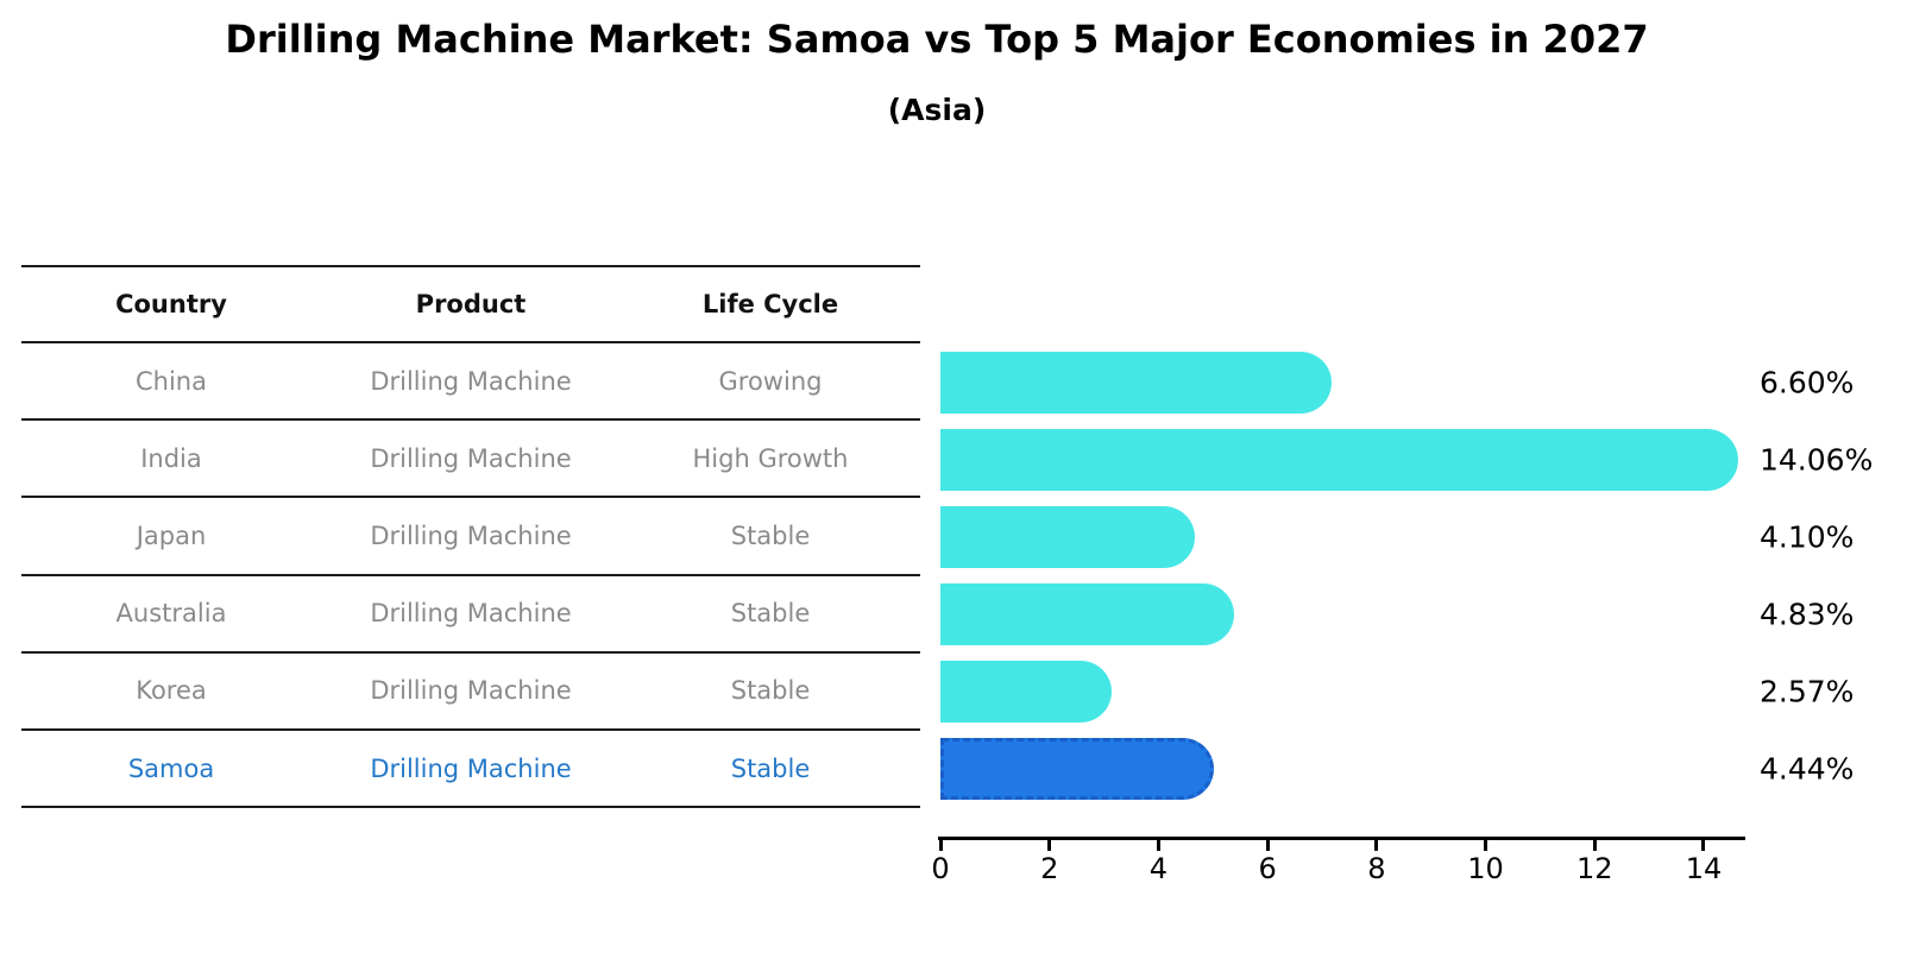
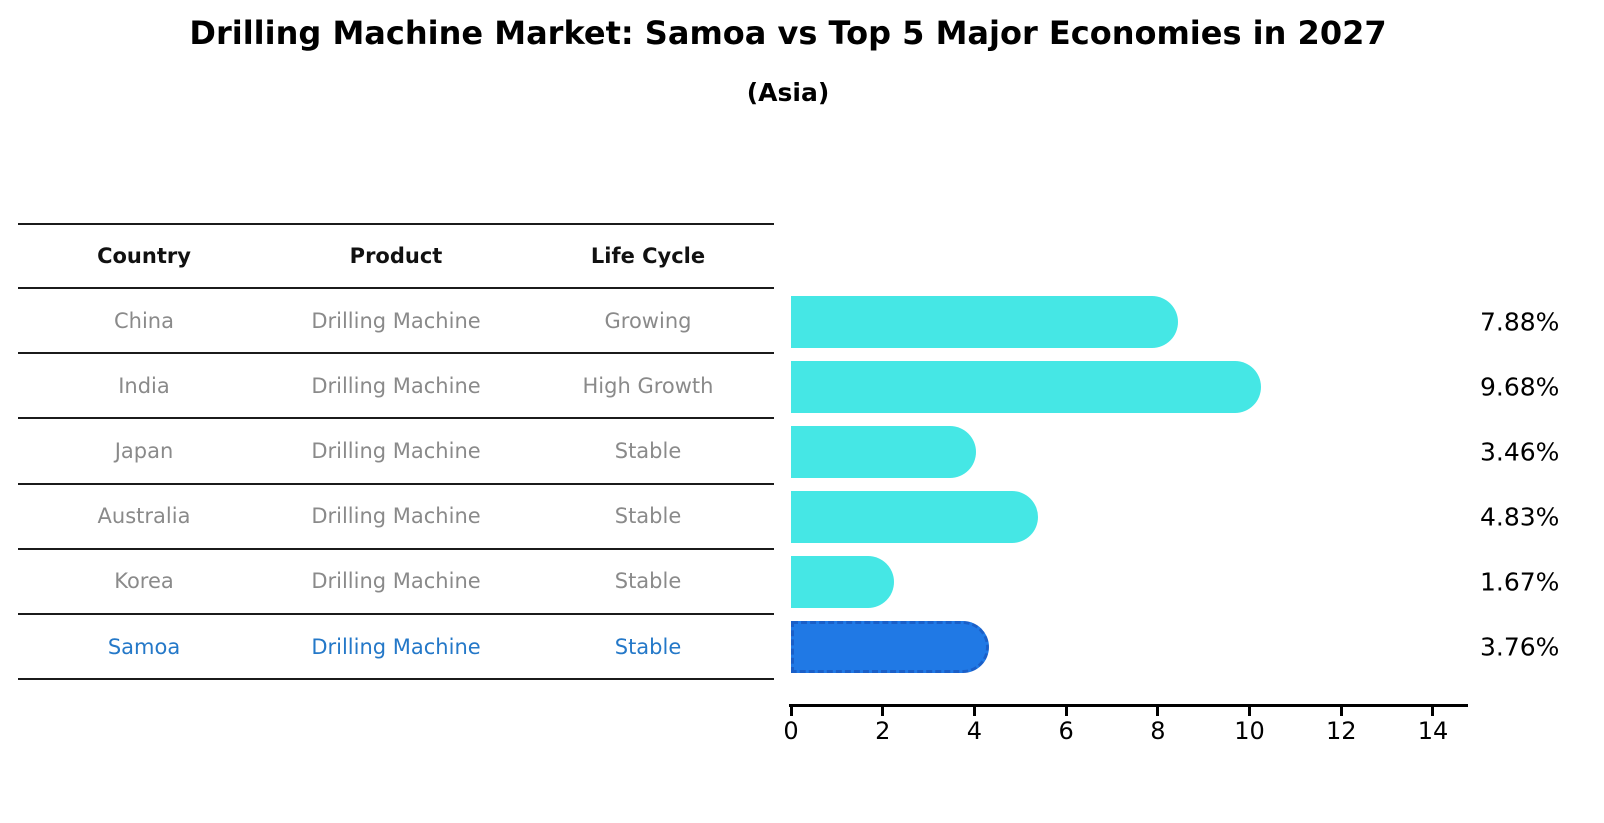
China: 6.60% -> 7.88%
India: 14.06% -> 9.68%
Japan: 4.10% -> 3.46%
Korea: 2.57% -> 1.67%
Samoa: 4.44% -> 3.76%
